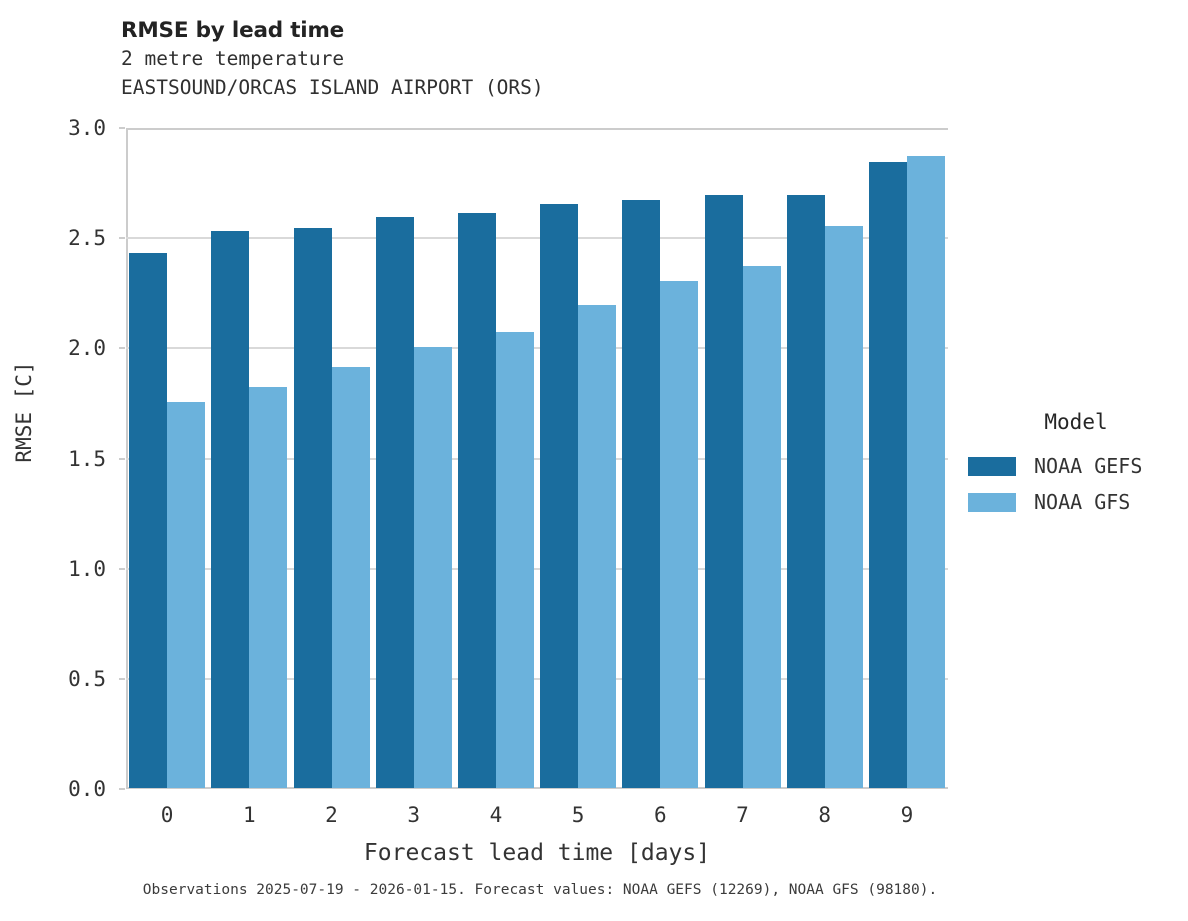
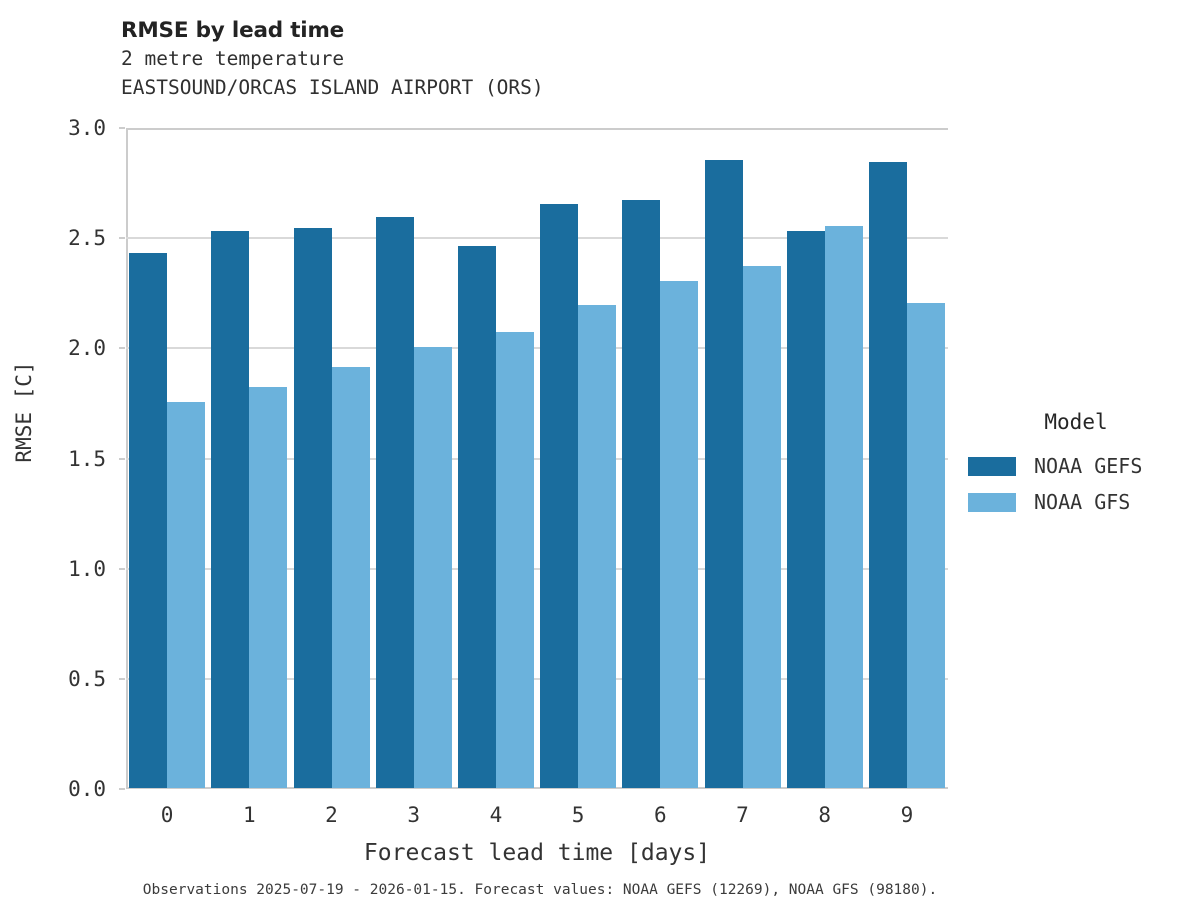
NOAA GEFS/4: 2.61 -> 2.46
NOAA GEFS/7: 2.69 -> 2.85
NOAA GEFS/8: 2.69 -> 2.53
NOAA GFS/9: 2.87 -> 2.20
